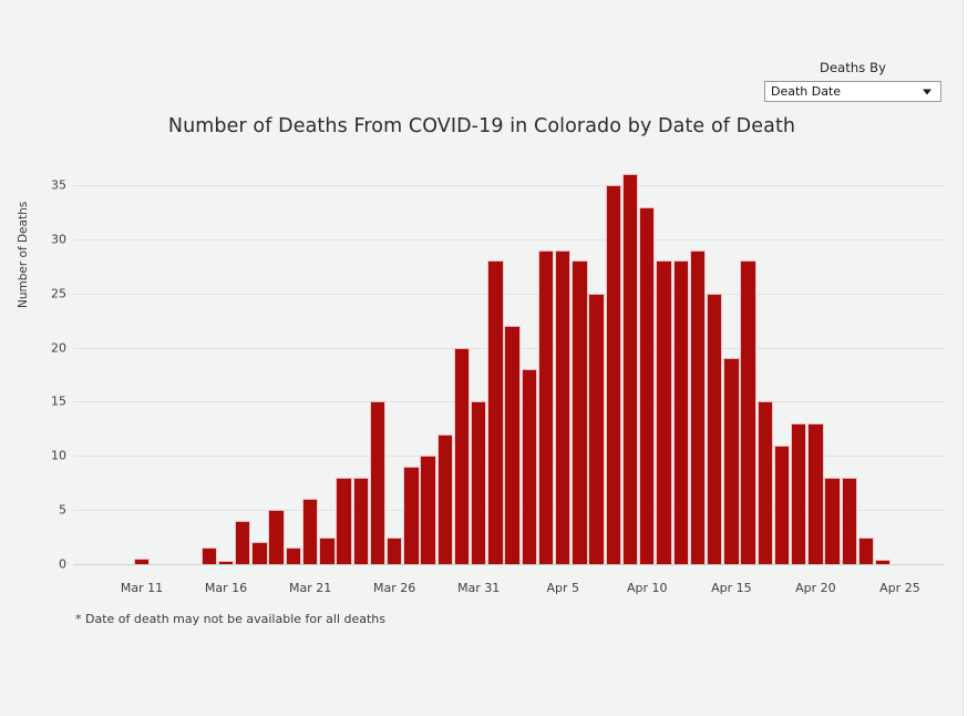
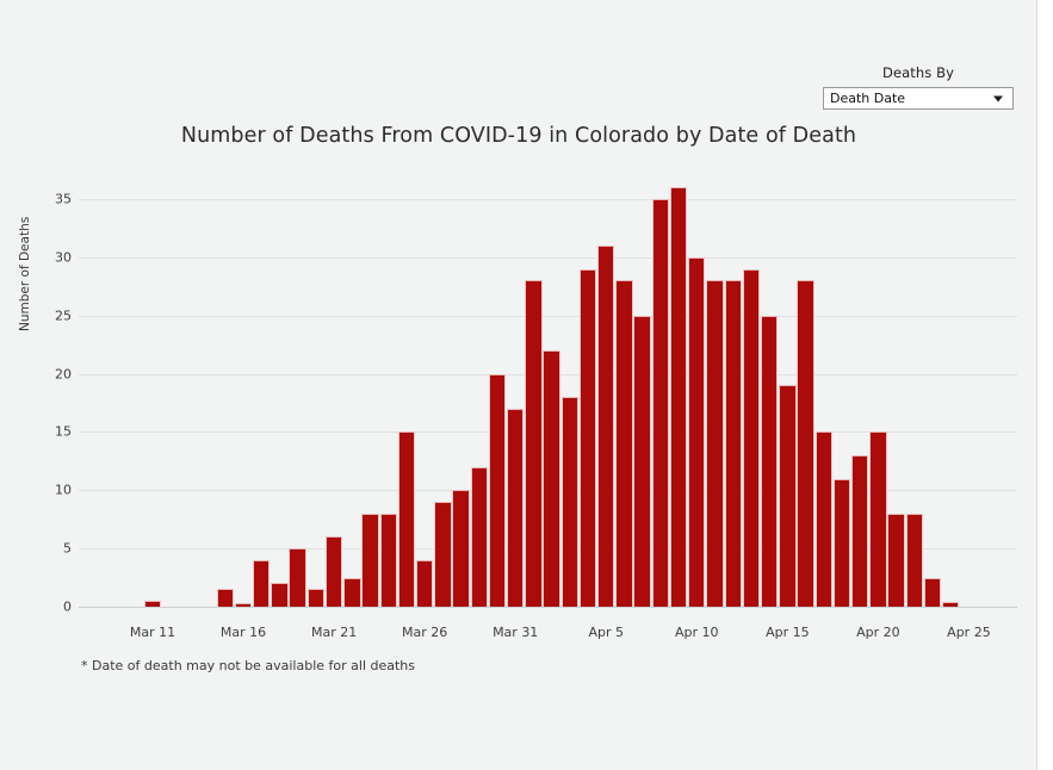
Mar 26: 2 -> 4
Mar 31: 15 -> 17
Apr 5: 29 -> 31
Apr 10: 33 -> 30
Apr 20: 13 -> 15
